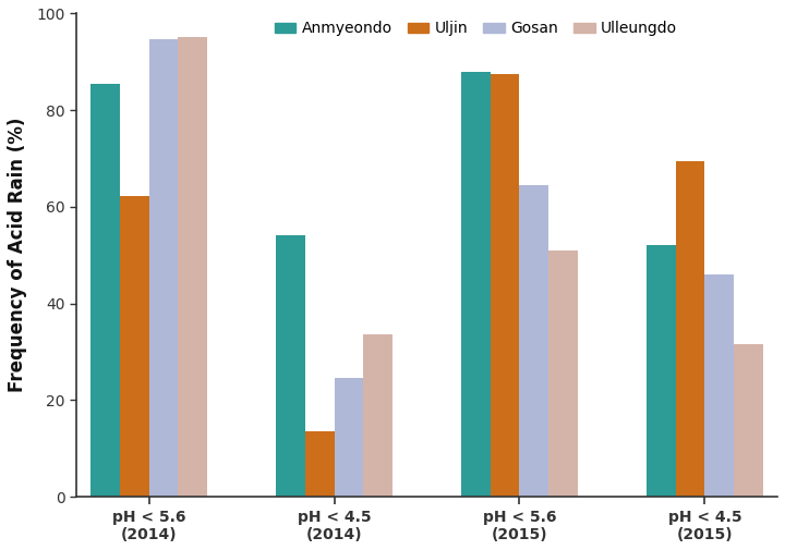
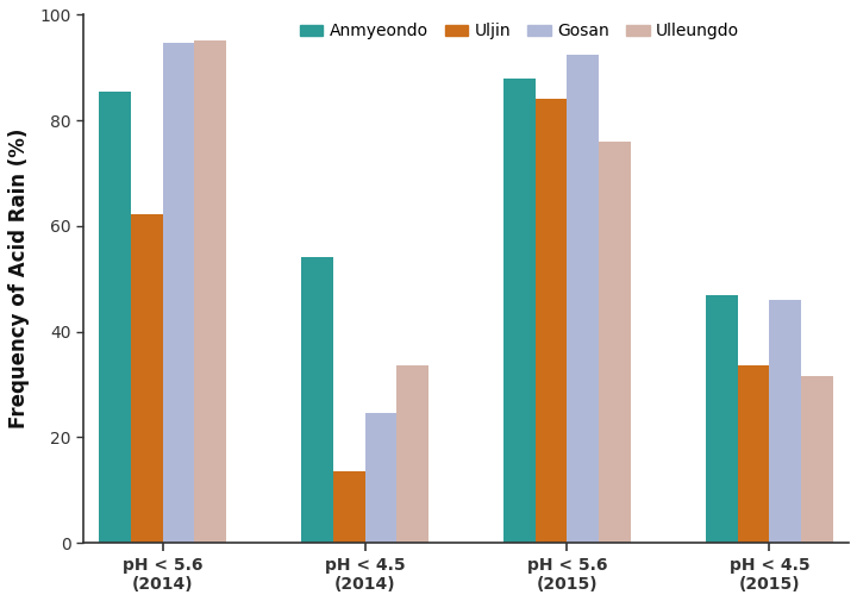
Uljin/pH < 5.6 (2015): 87.5 -> 84.0
Gosan/pH < 5.6 (2015): 64.5 -> 92.5
Ulleungdo/pH < 5.6 (2015): 51.0 -> 76.0
Anmyeondo/pH < 4.5 (2015): 52.0 -> 47.0
Uljin/pH < 4.5 (2015): 69.5 -> 33.5
